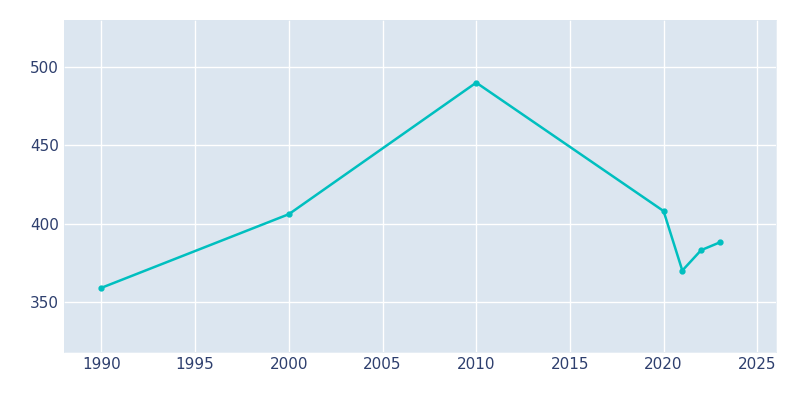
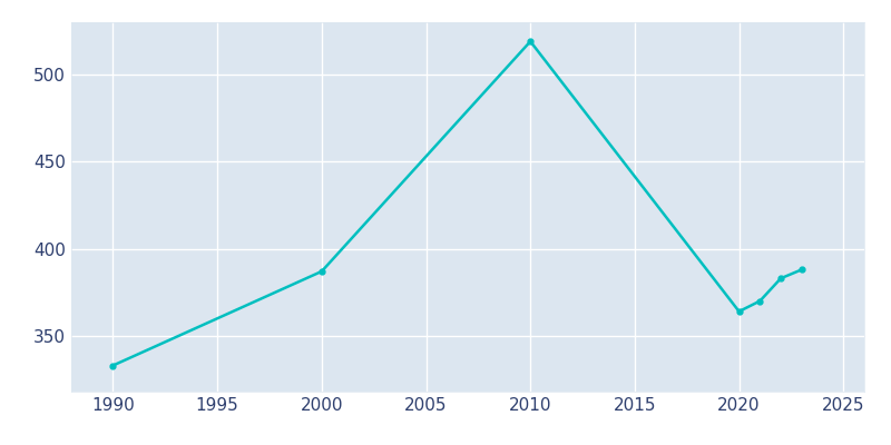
1990: 359 -> 333
2000: 406 -> 387
2010: 490 -> 519
2020: 408 -> 364
